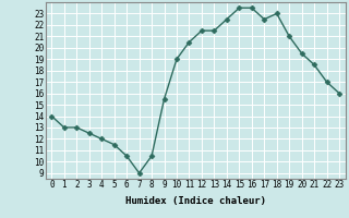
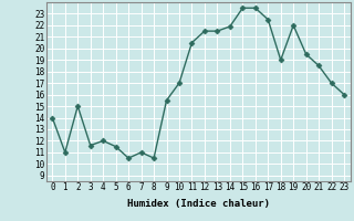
1: 13.0 -> 11.0
2: 13.0 -> 15.0
3: 12.5 -> 11.6
7: 9.0 -> 11.0
10: 19.0 -> 17.0
14: 22.5 -> 21.9
18: 23.0 -> 19.0
19: 21.0 -> 22.0
